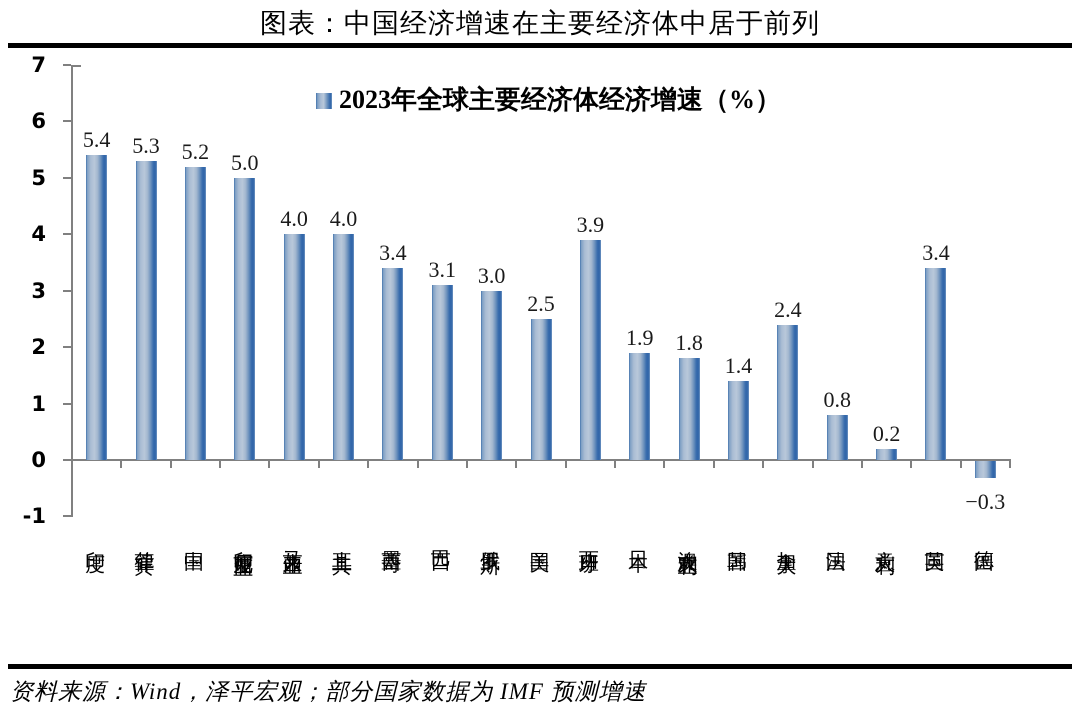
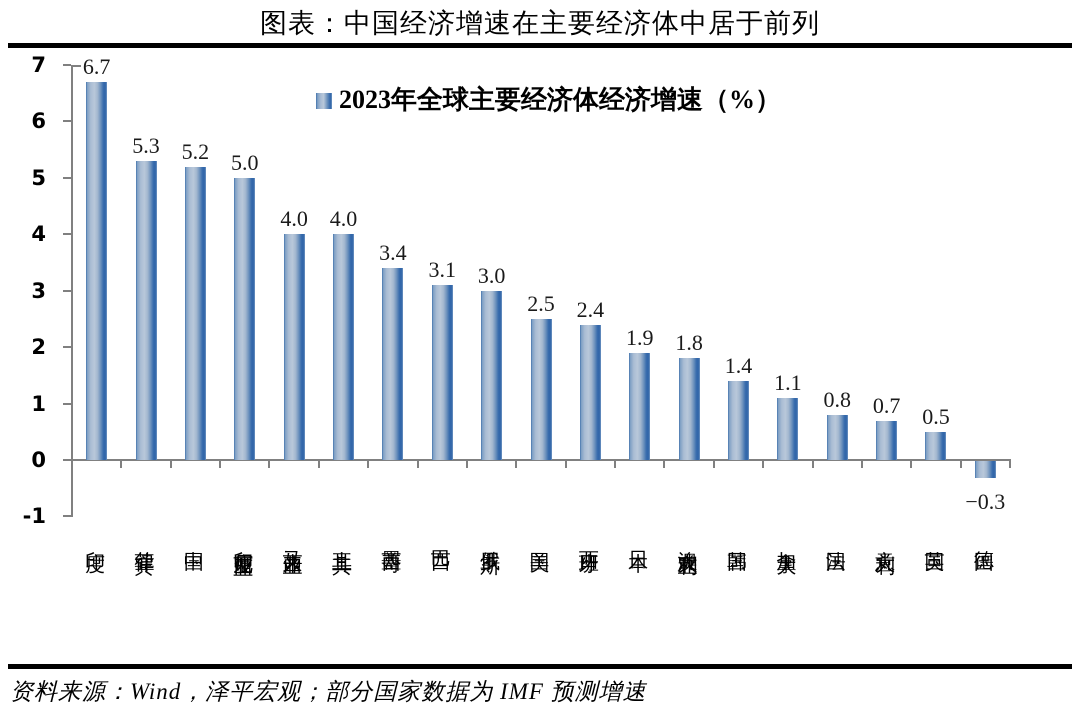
印度: 5.4 -> 6.7
西班牙: 3.9 -> 2.4
加拿大: 2.4 -> 1.1
意大利: 0.2 -> 0.7
英国: 3.4 -> 0.5
